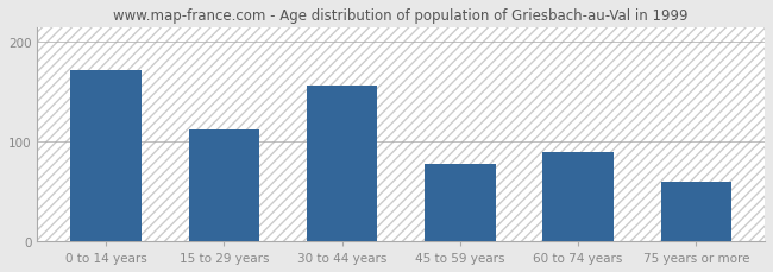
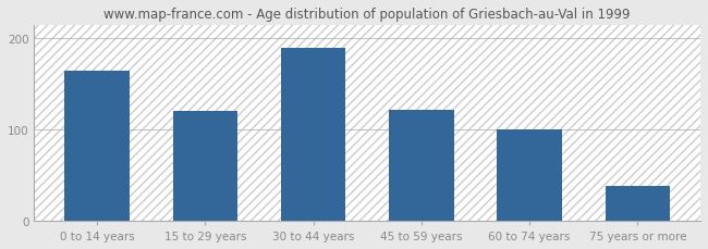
0 to 14 years: 172 -> 165
15 to 29 years: 112 -> 120
30 to 44 years: 156 -> 190
45 to 59 years: 78 -> 122
60 to 74 years: 90 -> 100
75 years or more: 60 -> 38
